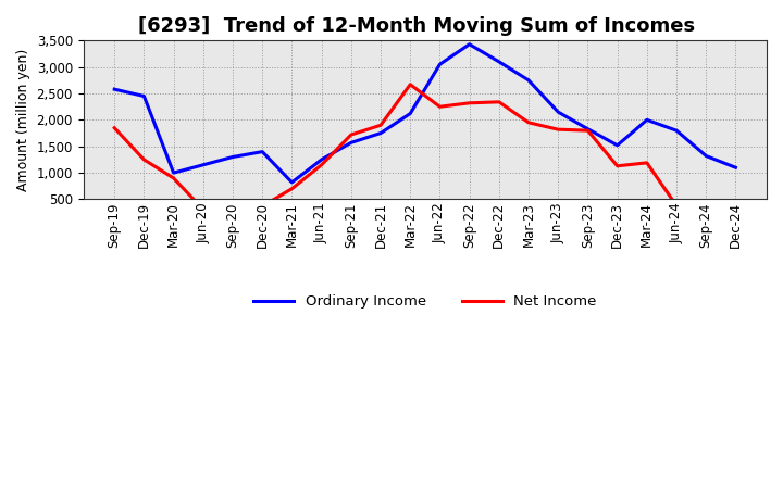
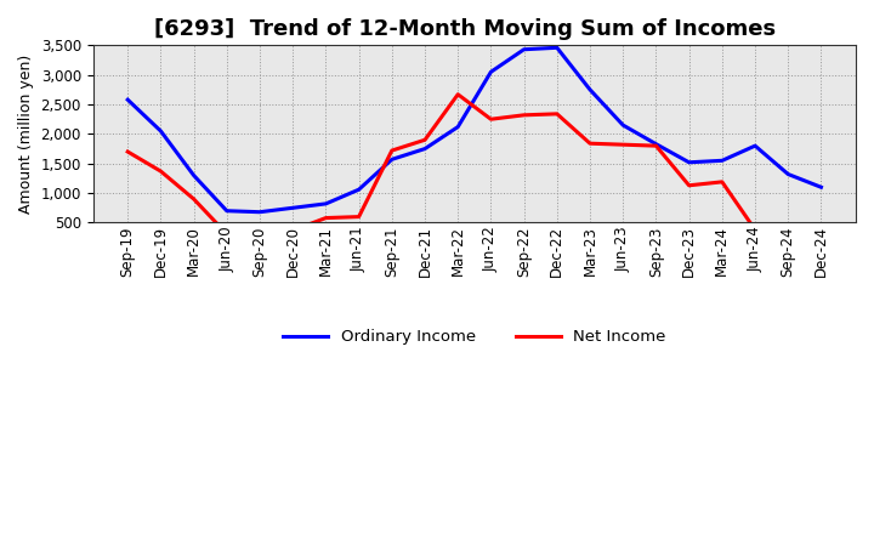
Net Income/Sep-19: 1,850 -> 1,700
Ordinary Income/Dec-19: 2,450 -> 2,050
Net Income/Dec-19: 1,250 -> 1,370
Ordinary Income/Mar-20: 1,000 -> 1,300
Ordinary Income/Jun-20: 1,150 -> 700
Ordinary Income/Sep-20: 1,300 -> 680
Ordinary Income/Dec-20: 1,400 -> 750
Net Income/Mar-21: 700 -> 580
Ordinary Income/Jun-21: 1,250 -> 1,060
Net Income/Jun-21: 1,150 -> 600
Ordinary Income/Dec-22: 3,100 -> 3,460
Net Income/Mar-23: 1,950 -> 1,840
Ordinary Income/Mar-24: 2,000 -> 1,550
